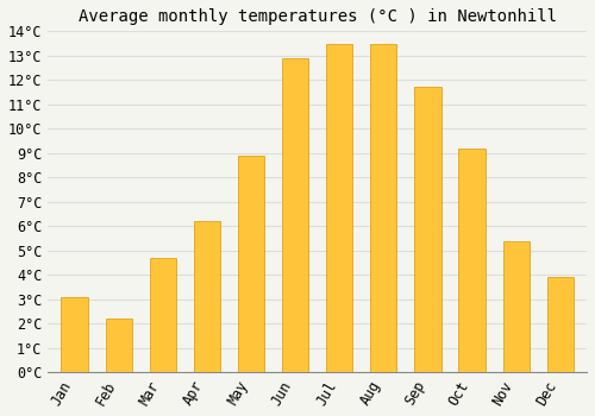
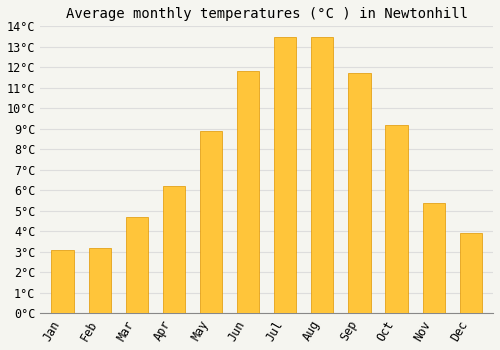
Feb: 2.2°C -> 3.2°C
Jun: 12.9°C -> 11.8°C
